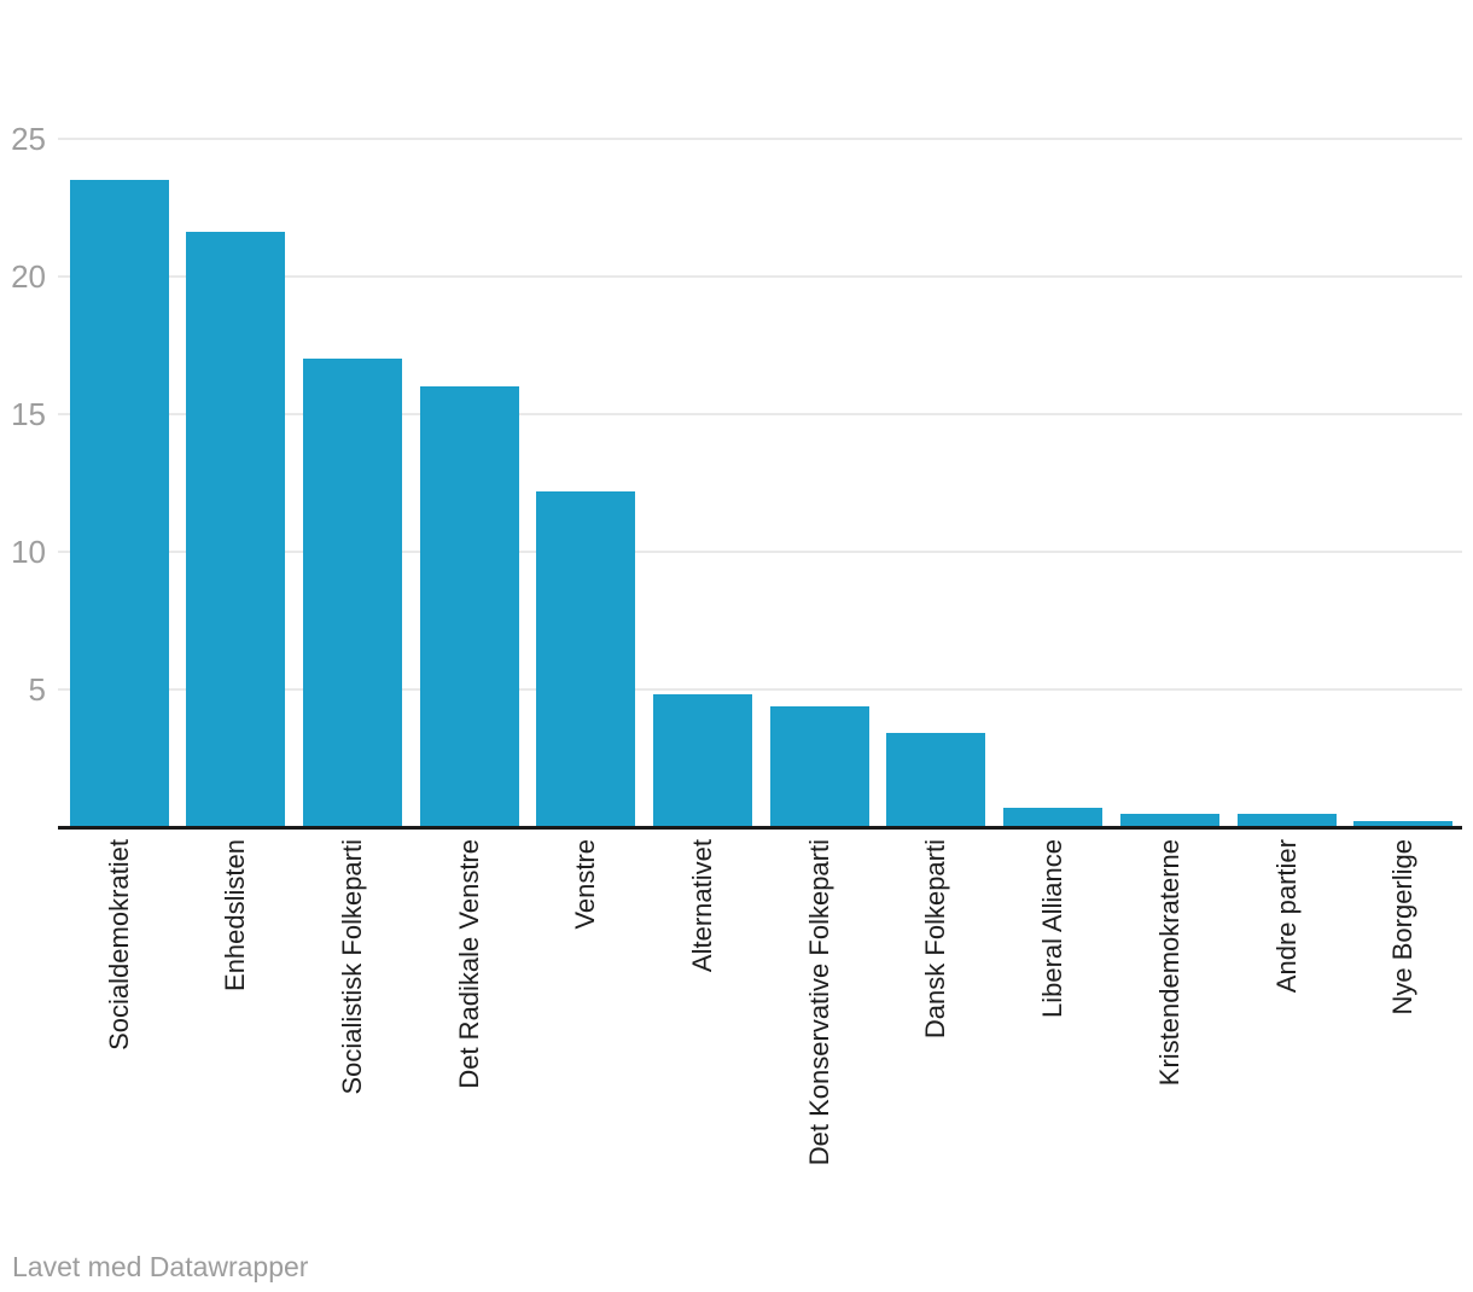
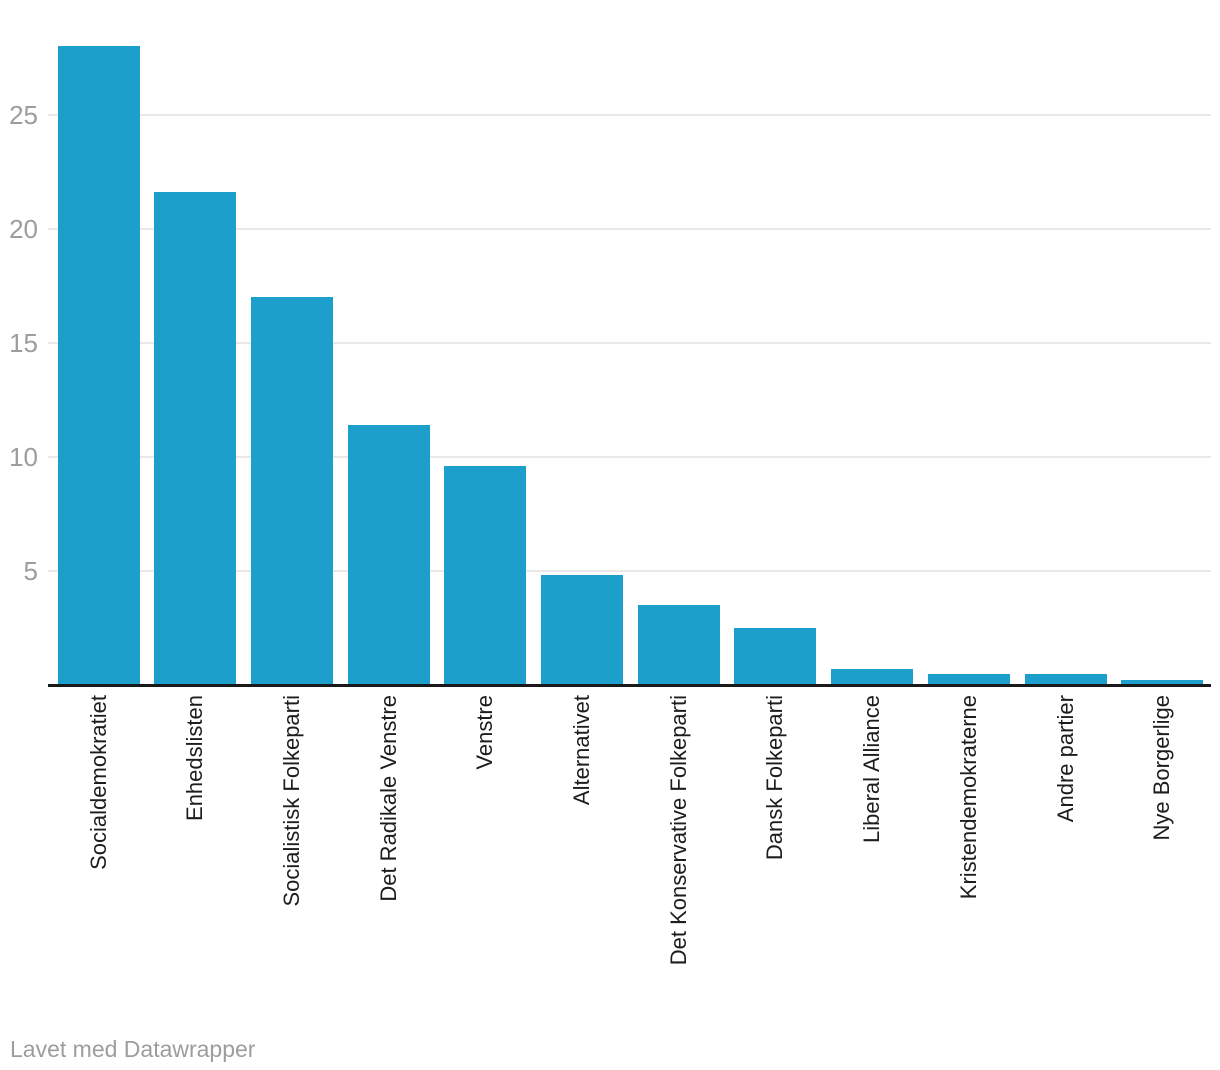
Socialdemokratiet: 23.5 -> 28.0
Det Radikale Venstre: 16.0 -> 11.4
Venstre: 12.2 -> 9.6
Det Konservative Folkeparti: 4.4 -> 3.5
Dansk Folkeparti: 3.4 -> 2.5
